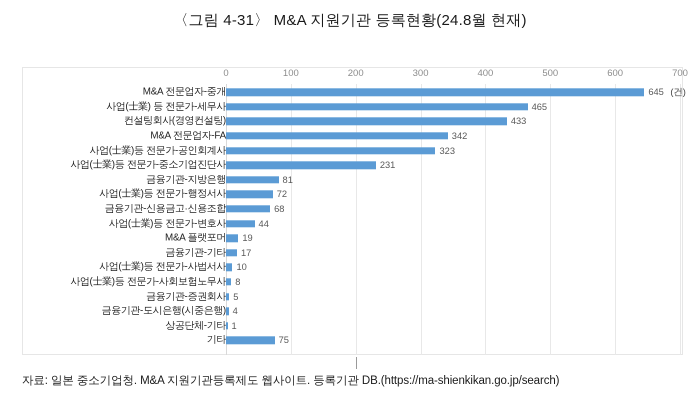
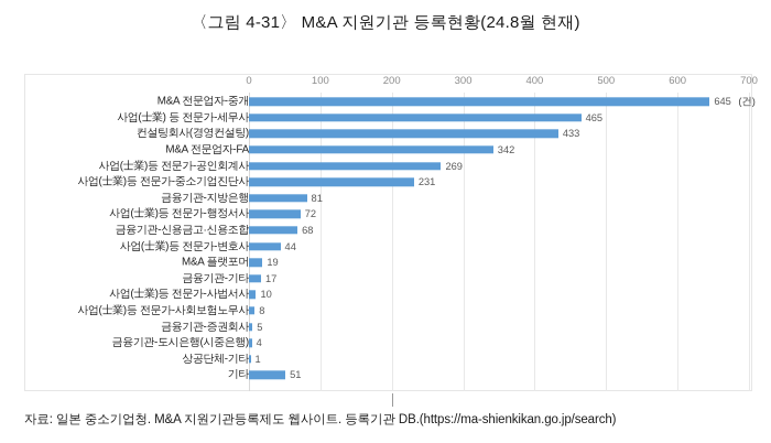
사업(士業)등 전문가-공인회계사: 323 -> 269
기타: 75 -> 51
